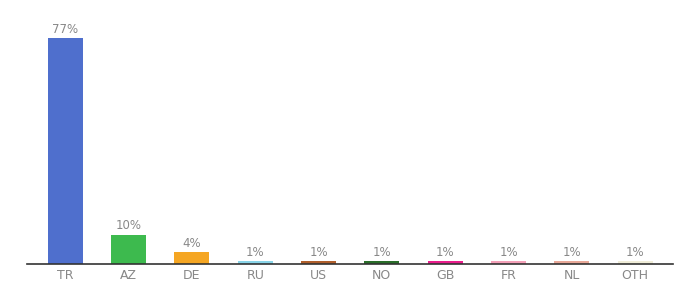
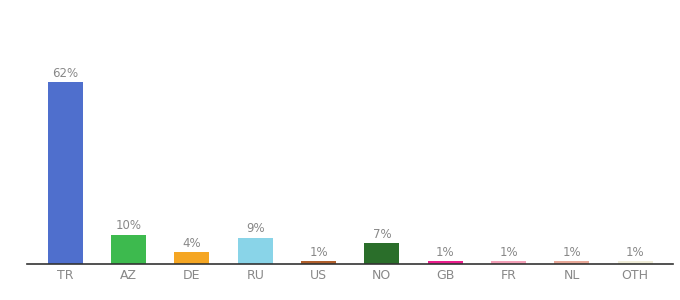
TR: 77% -> 62%
RU: 1% -> 9%
NO: 1% -> 7%
